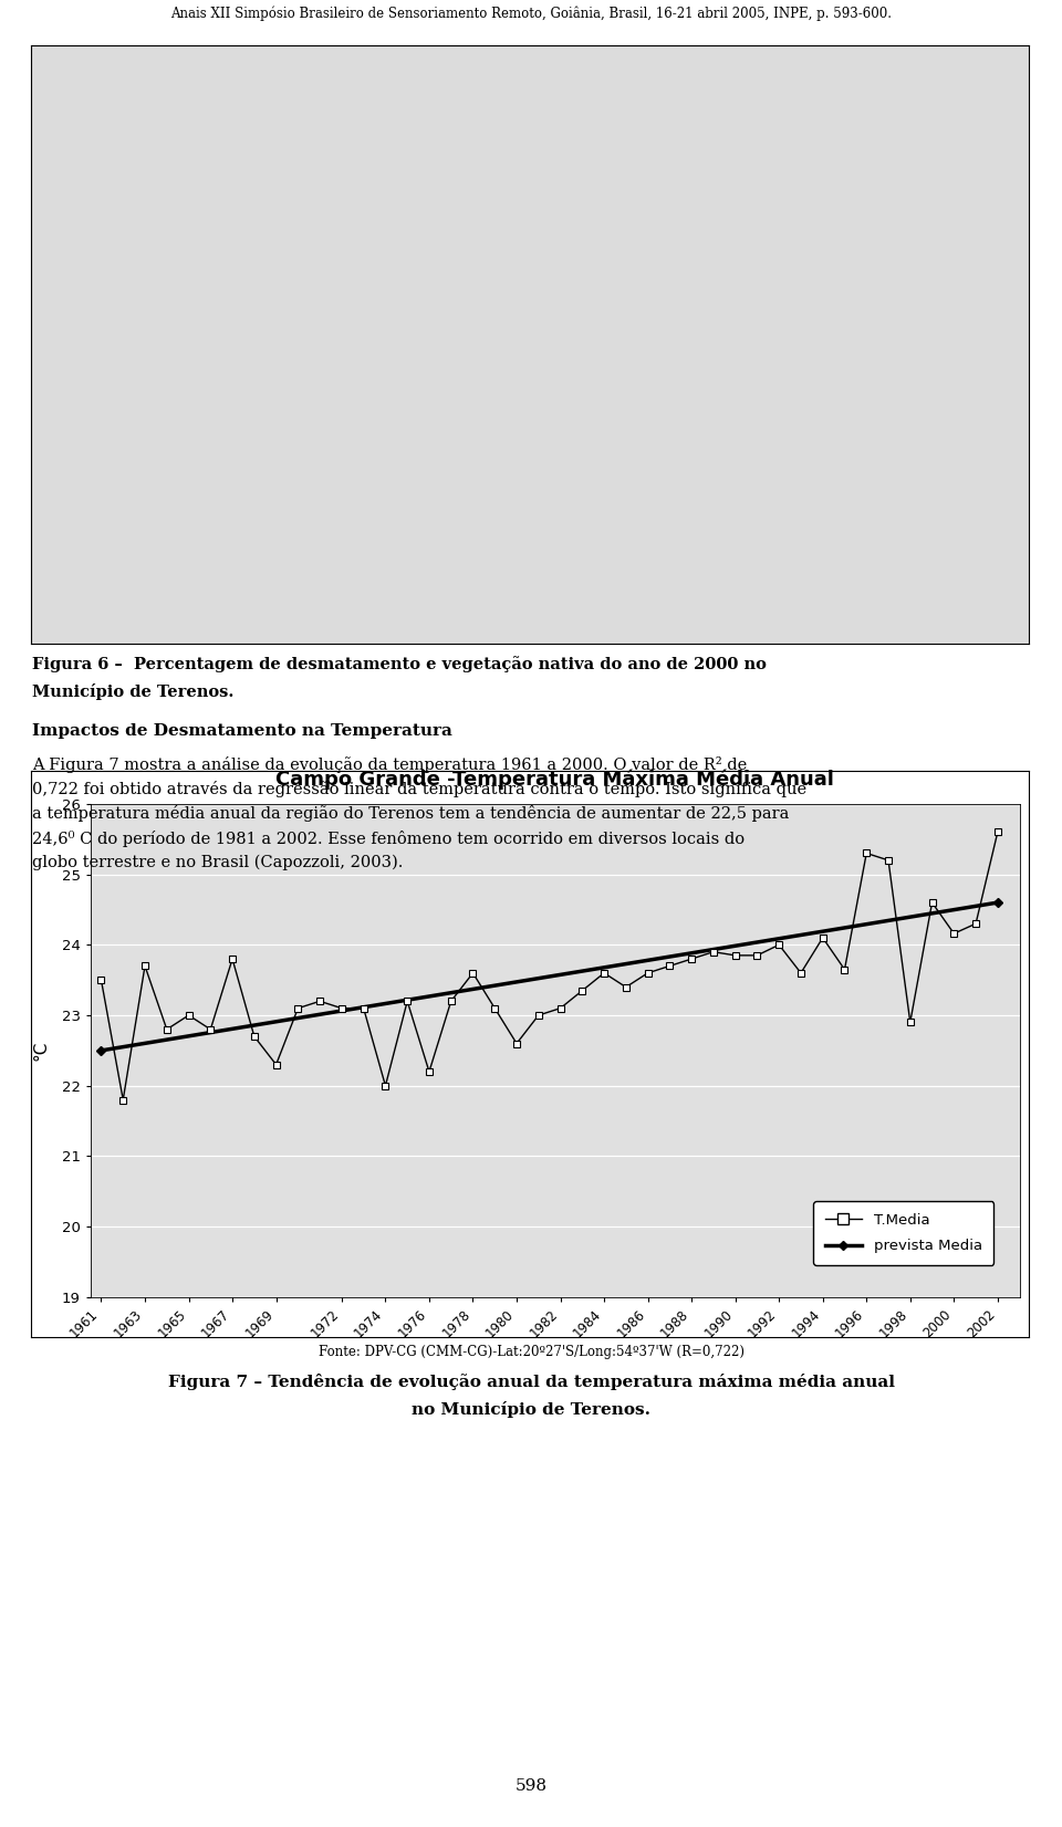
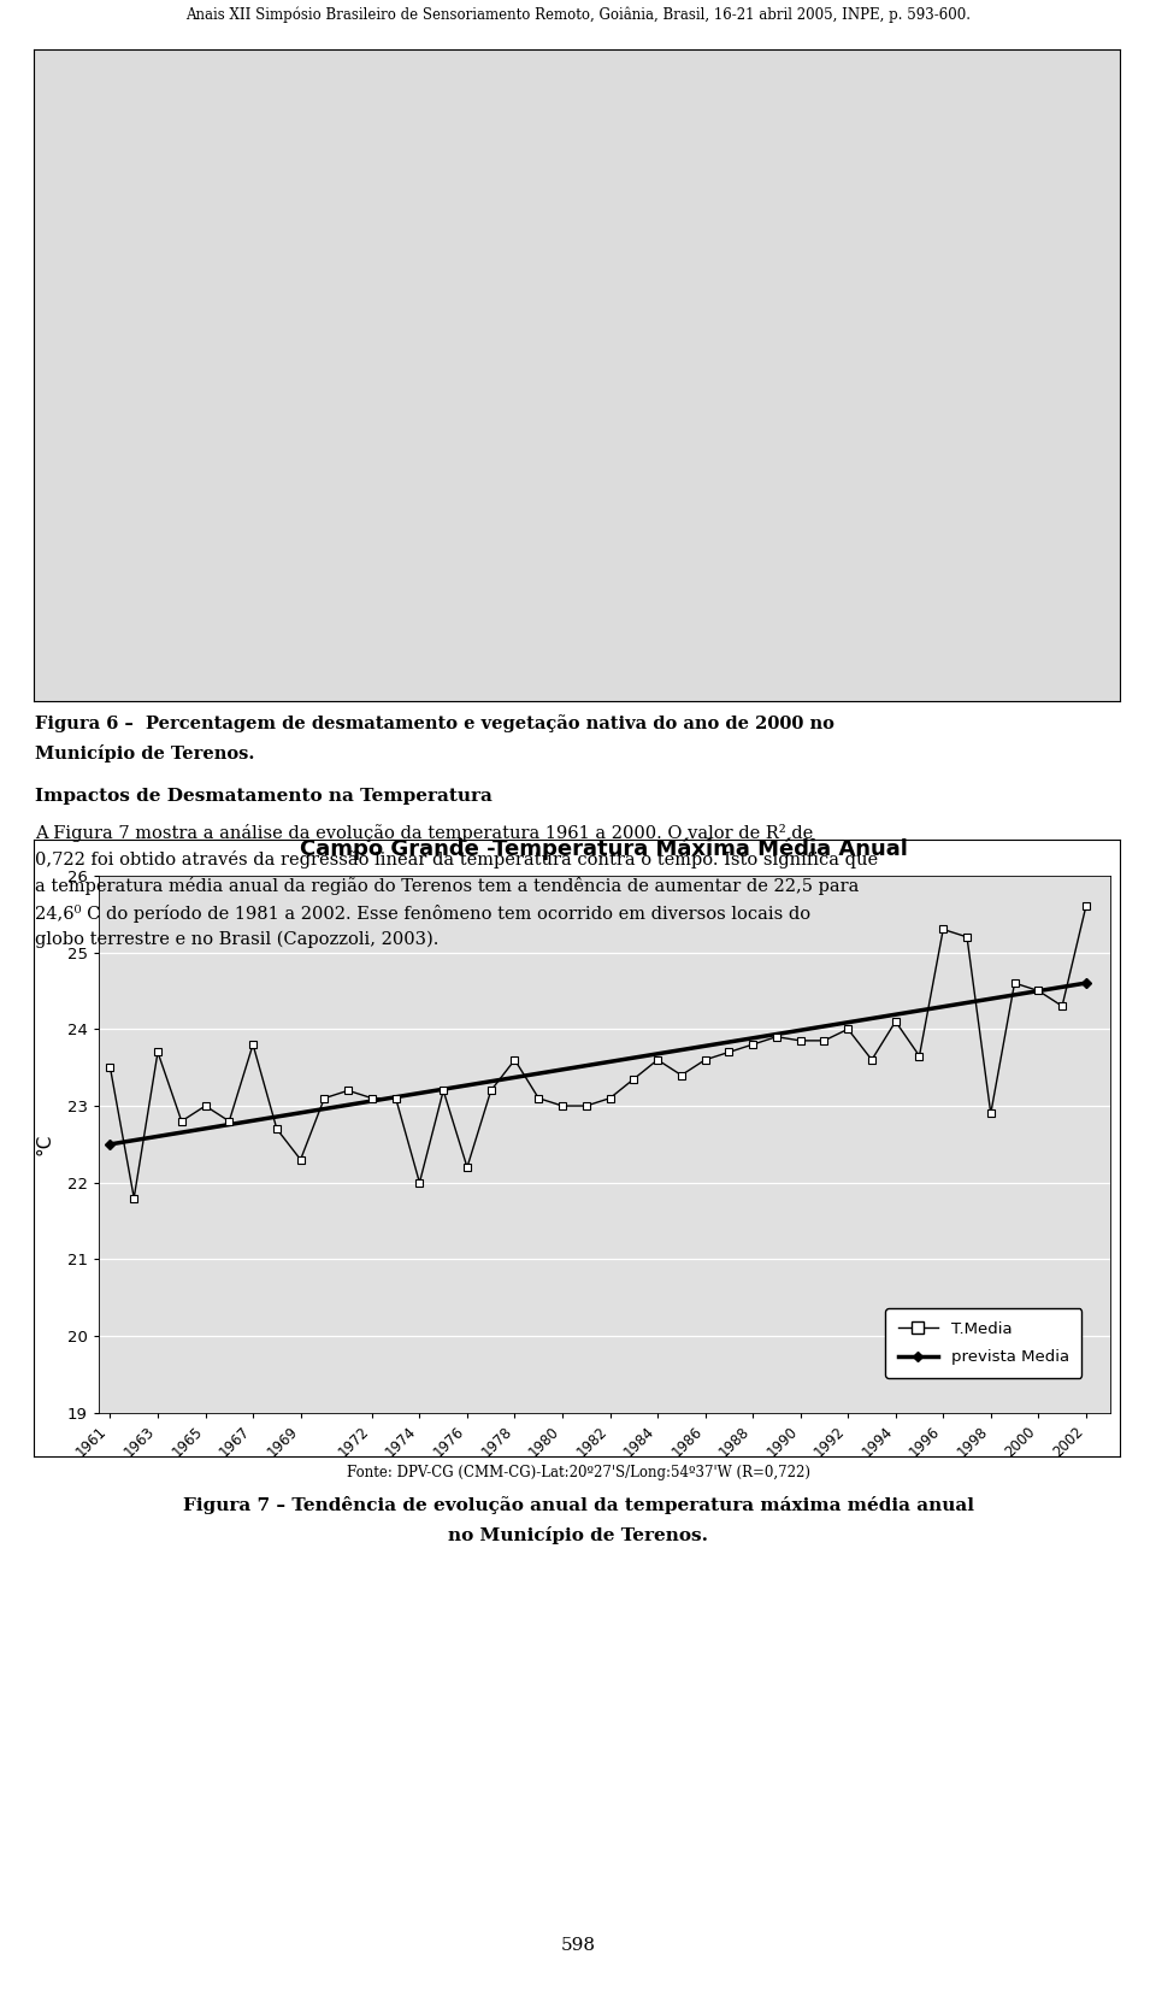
1980: 22.60 -> 23.00
2000: 24.16 -> 24.50
